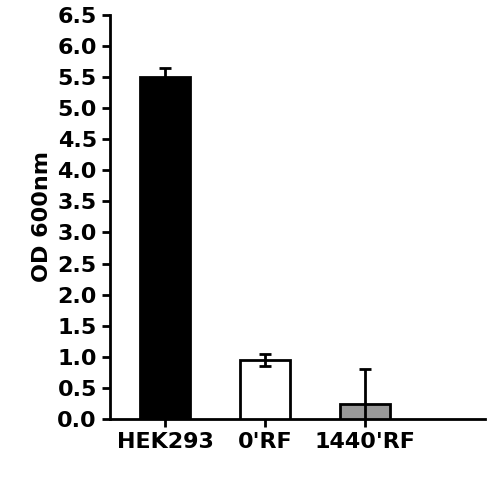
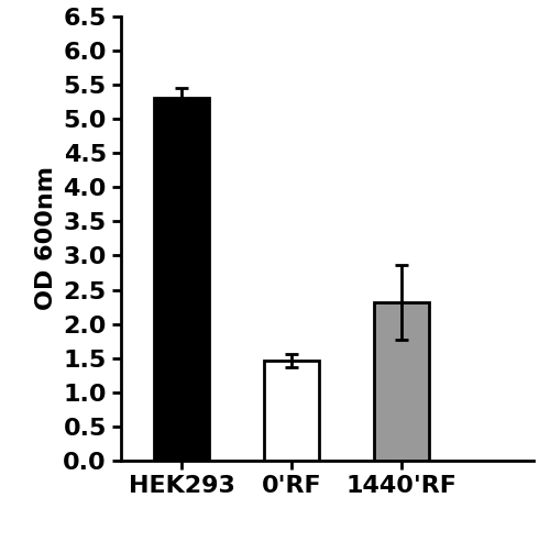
HEK293: 5.50 -> 5.30
0'RF: 0.95 -> 1.46
1440'RF: 0.25 -> 2.32
